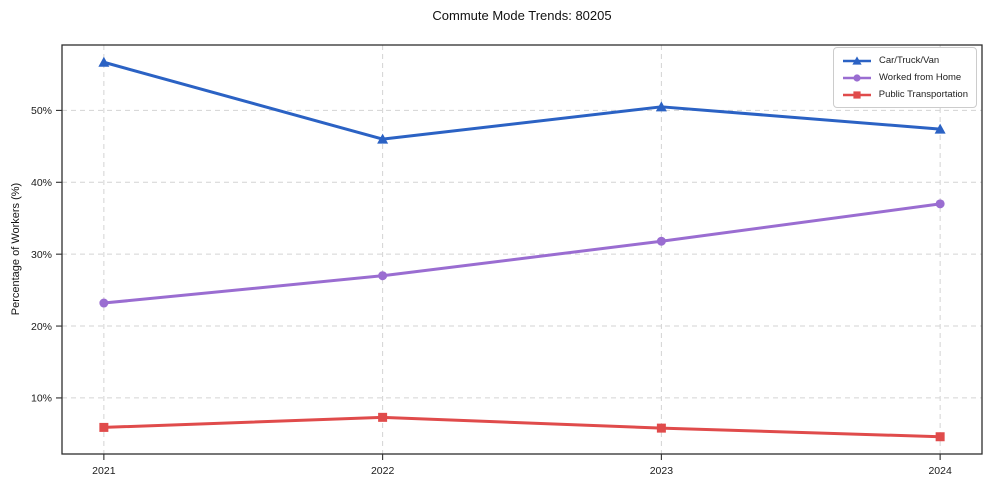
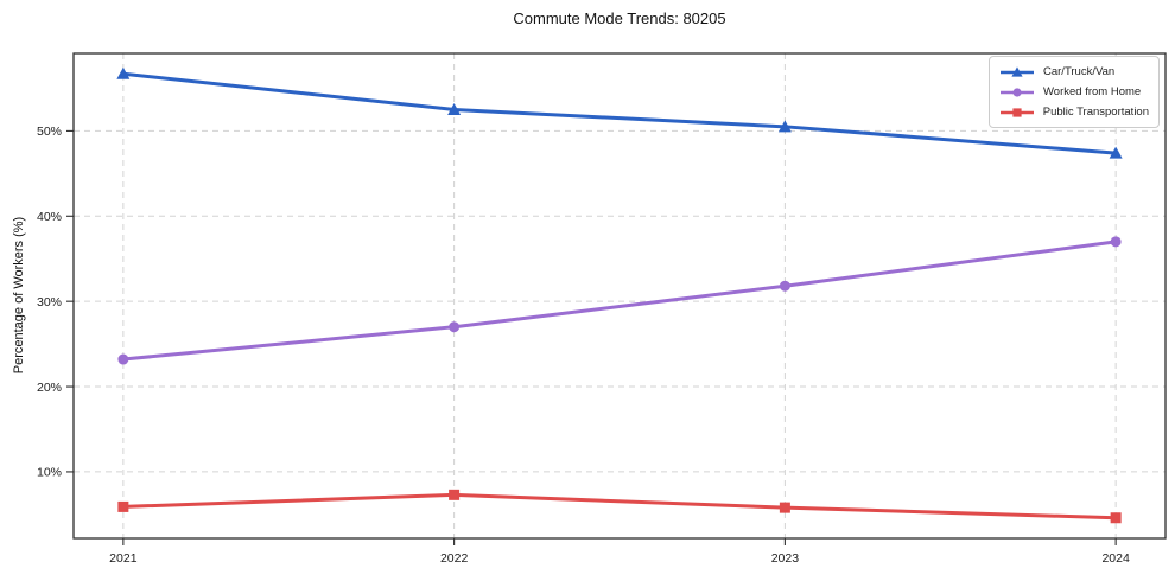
Car/Truck/Van/2022: 46% -> 52%
